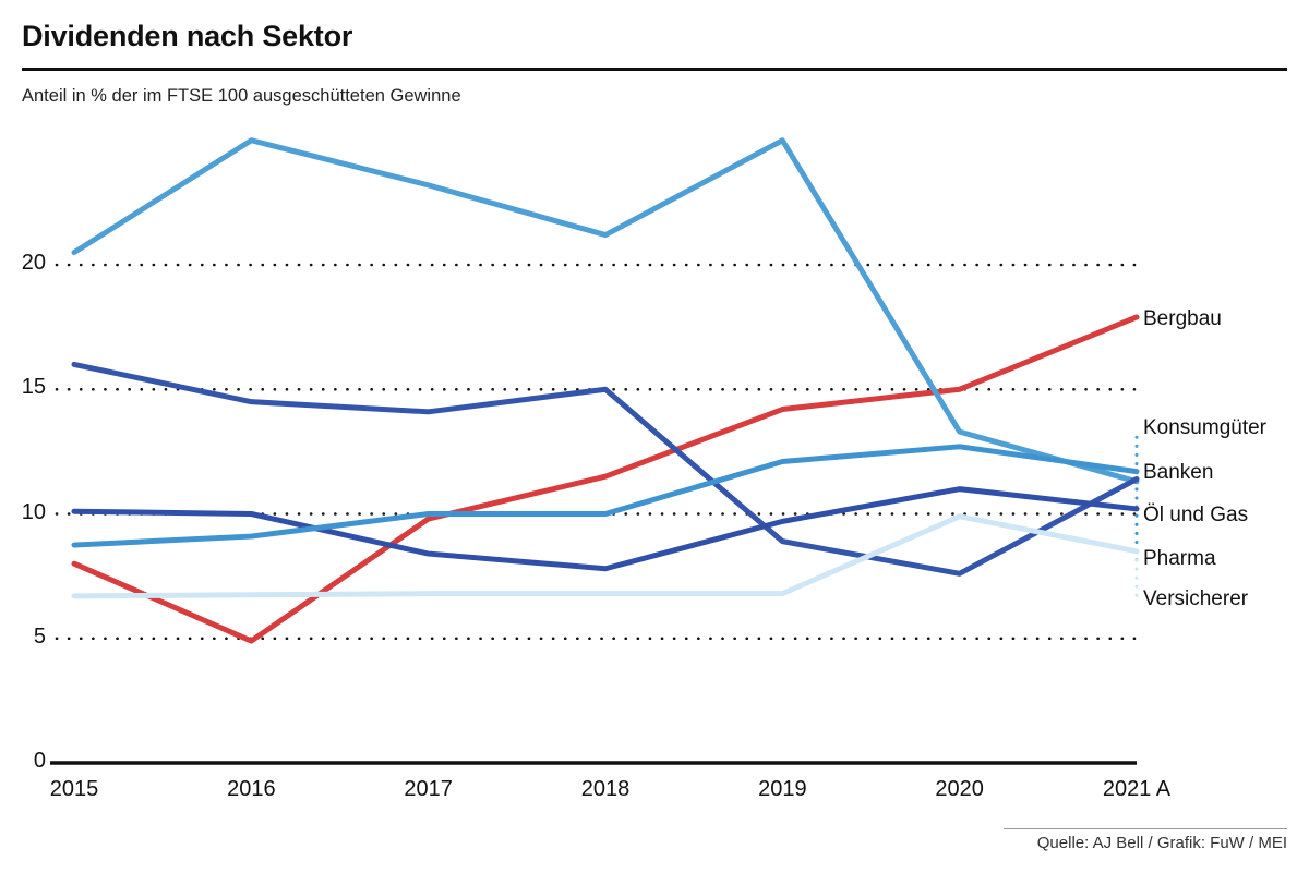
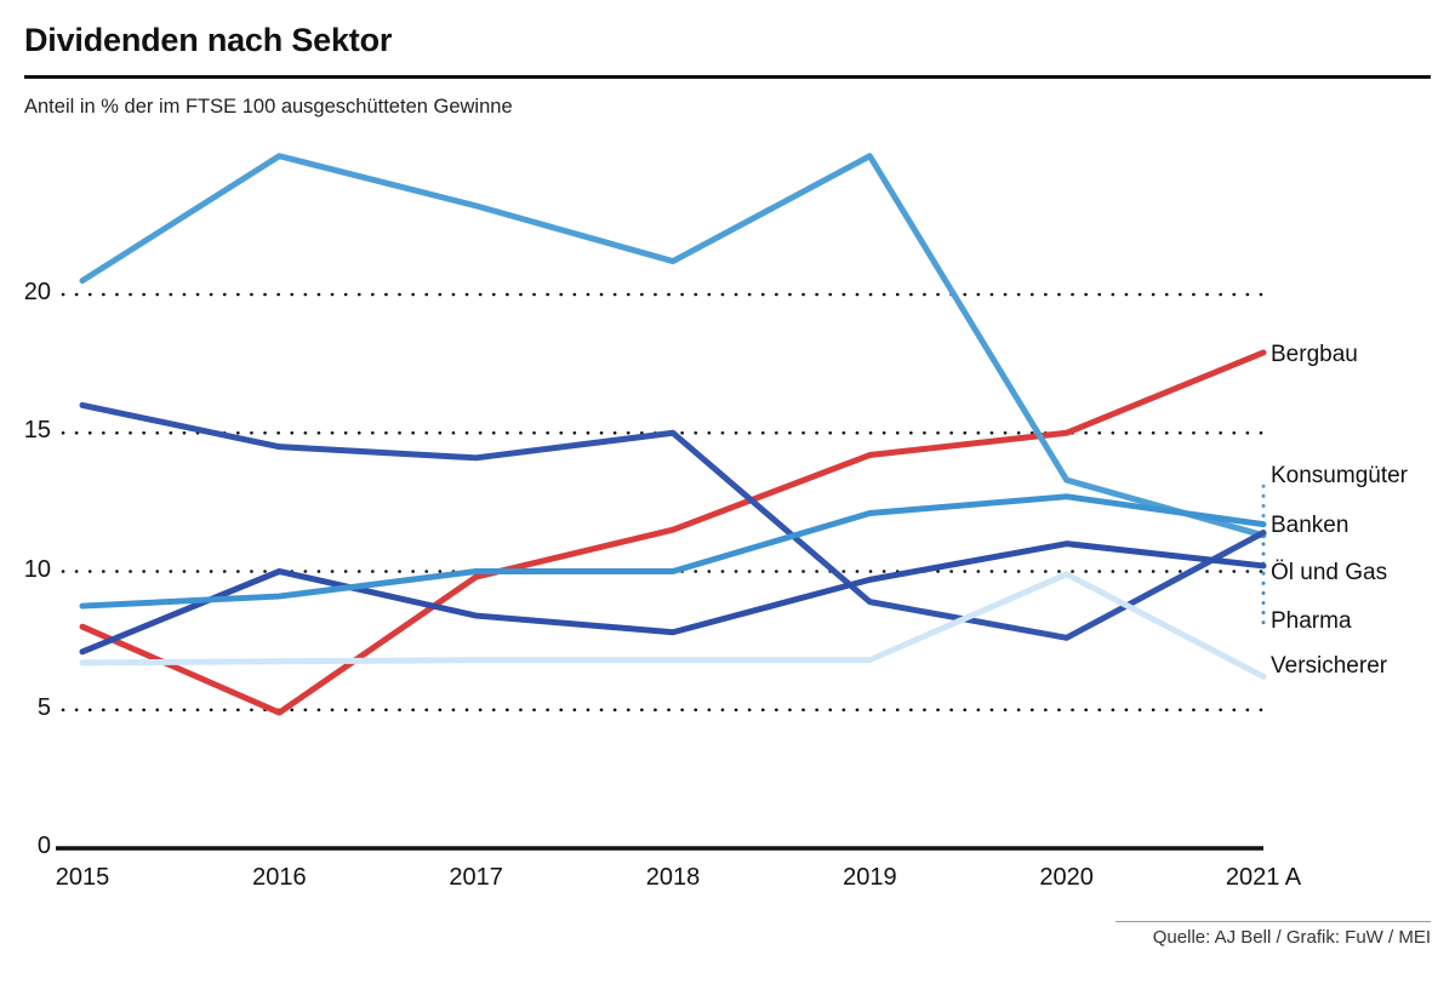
Öl und Gas/2015: 10.1 -> 7.1
Versicherer/2021 A: 8.5 -> 6.2
